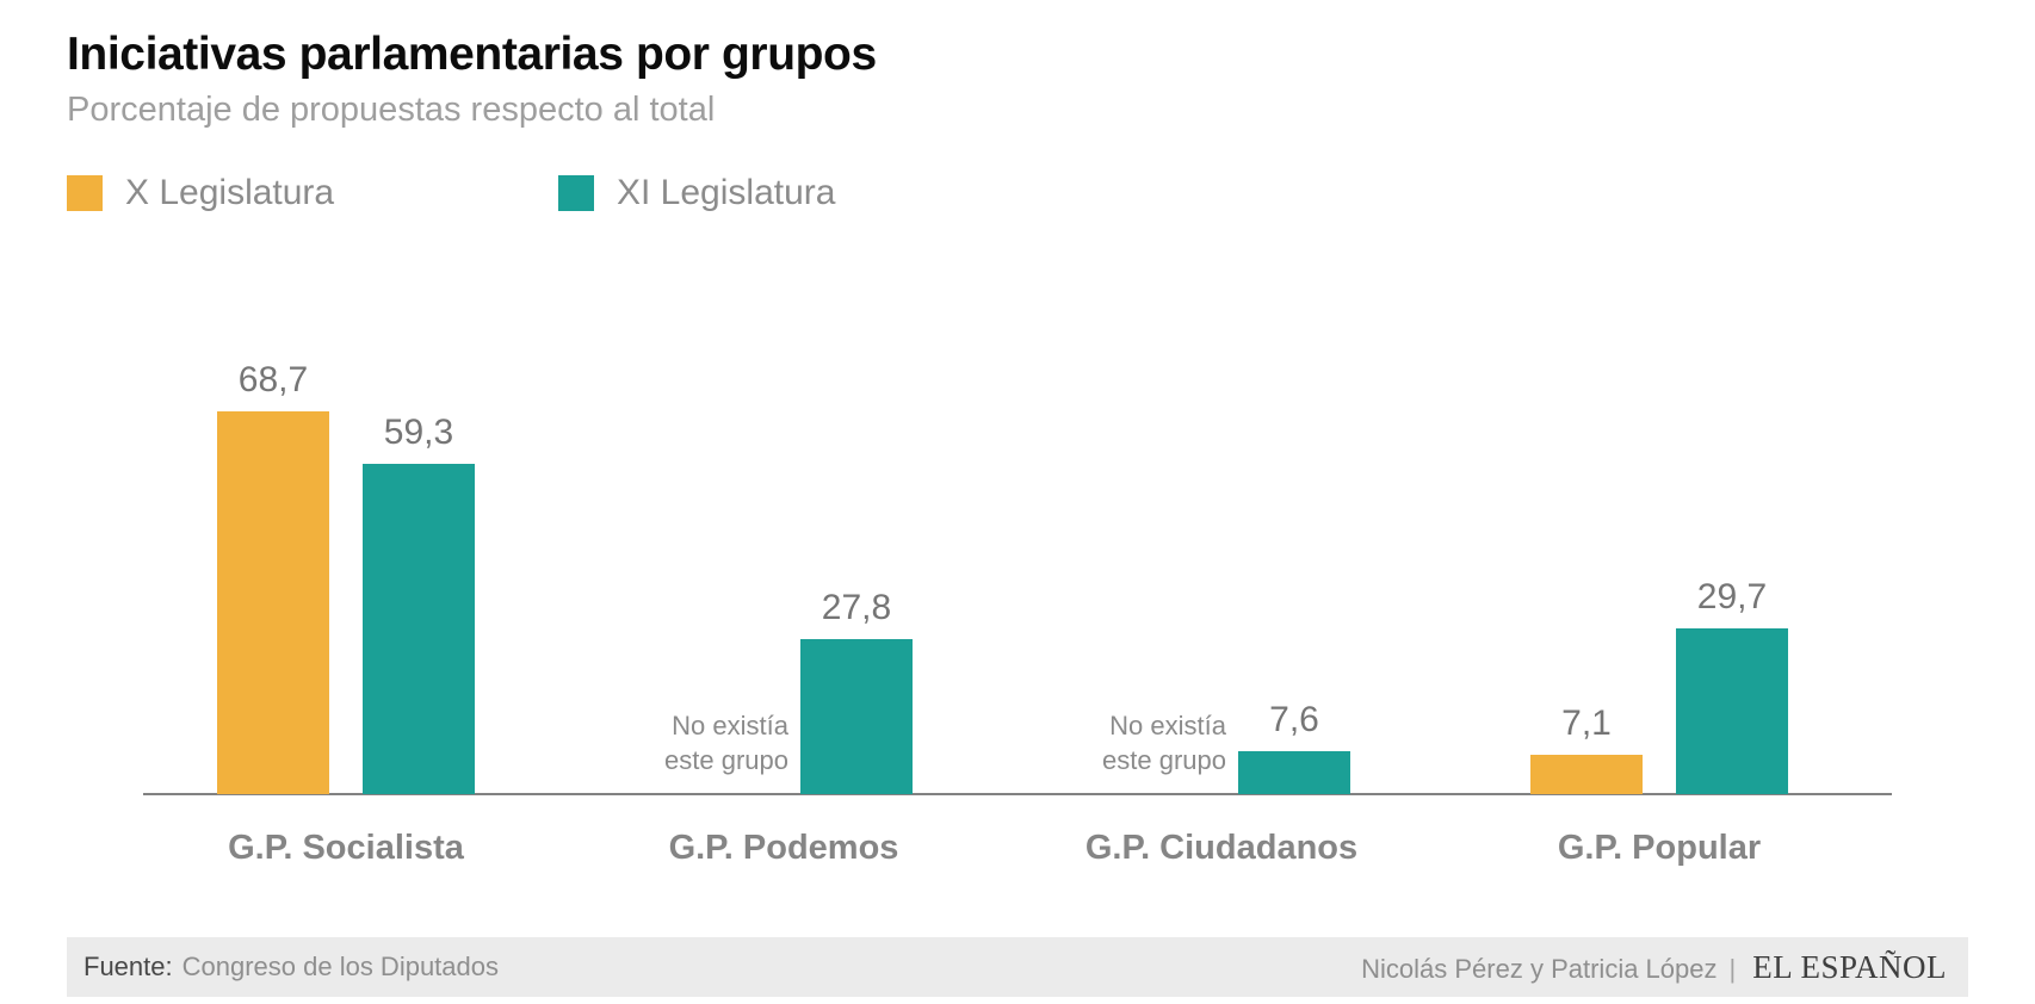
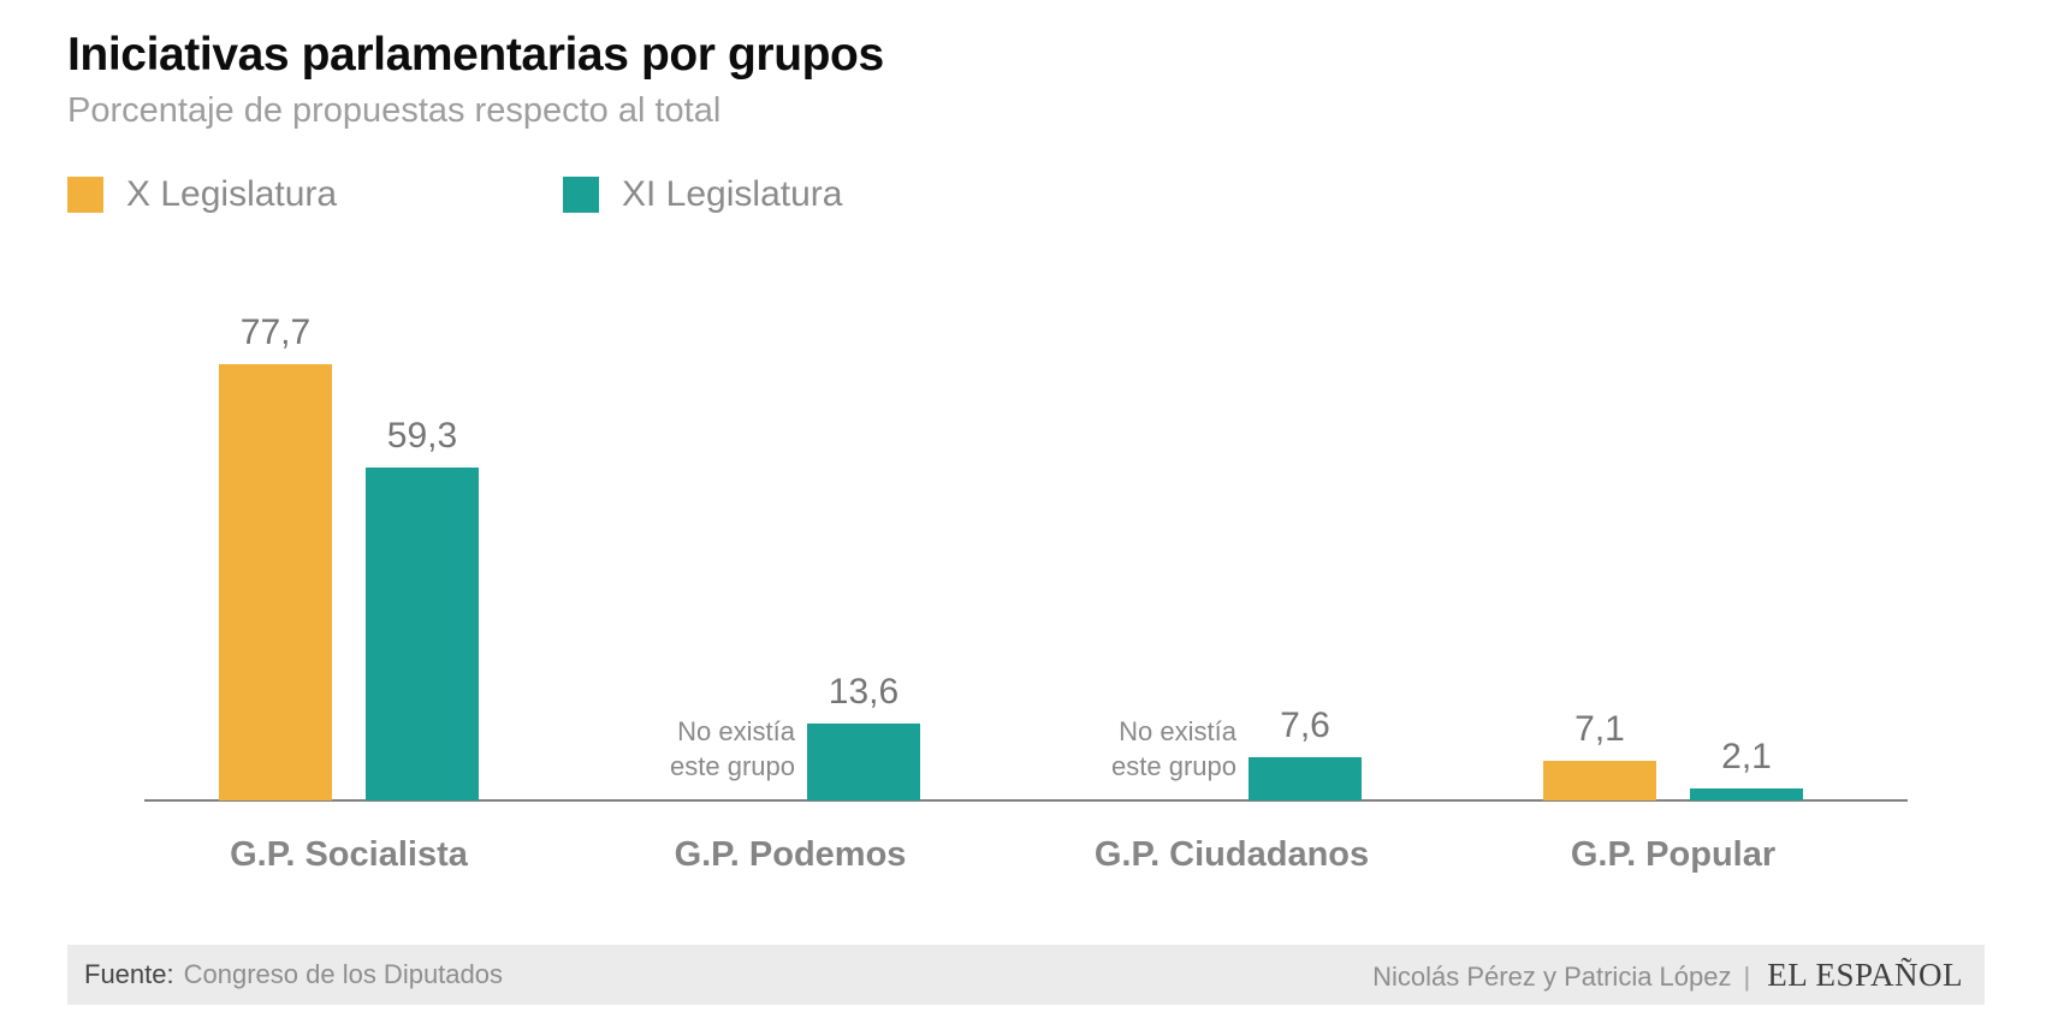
X Legislatura/G.P. Socialista: 68,7 -> 77,7
XI Legislatura/G.P. Podemos: 27,8 -> 13,6
XI Legislatura/G.P. Popular: 29,7 -> 2,1
